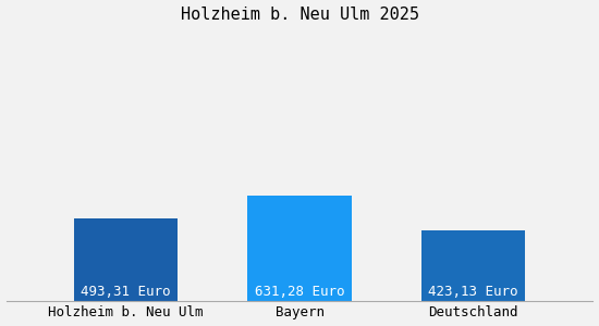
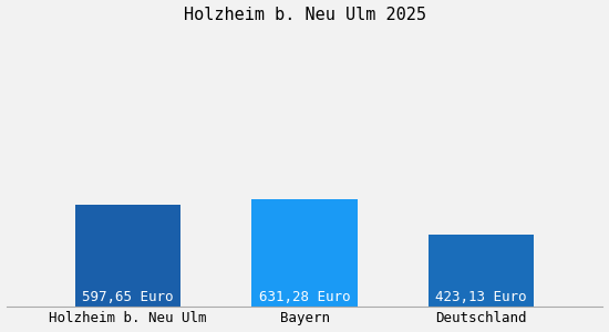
Holzheim b. Neu Ulm: 493,31 -> 597,65
